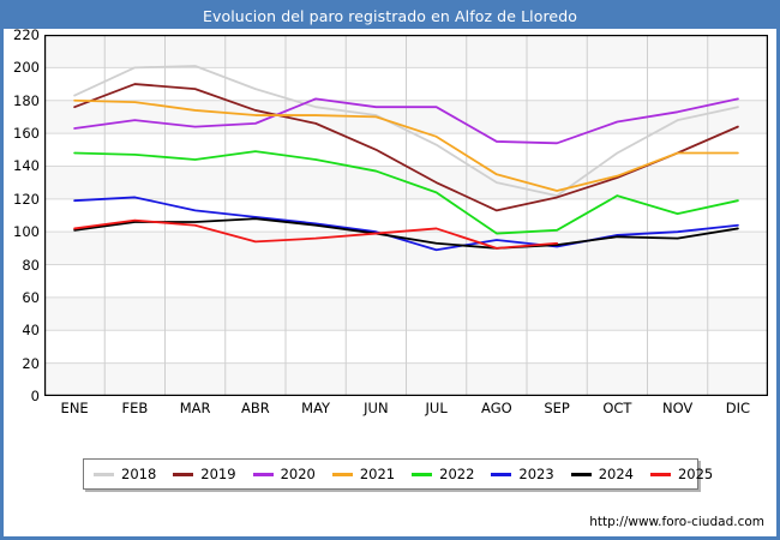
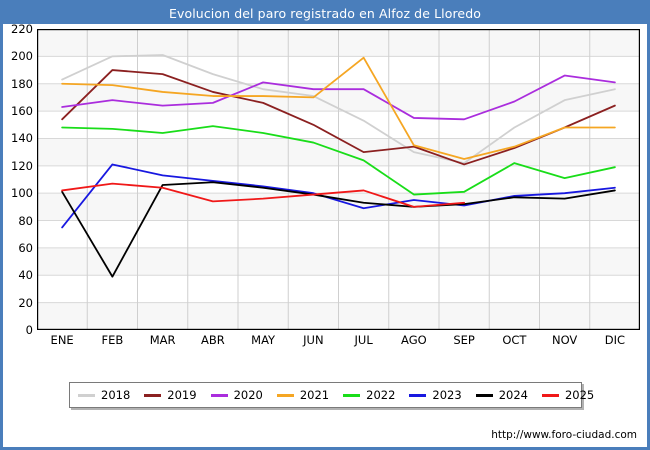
2019/ENE: 176 -> 154
2023/ENE: 119 -> 75
2024/FEB: 106 -> 39
2021/JUL: 158 -> 199
2019/AGO: 113 -> 134
2020/NOV: 173 -> 186
